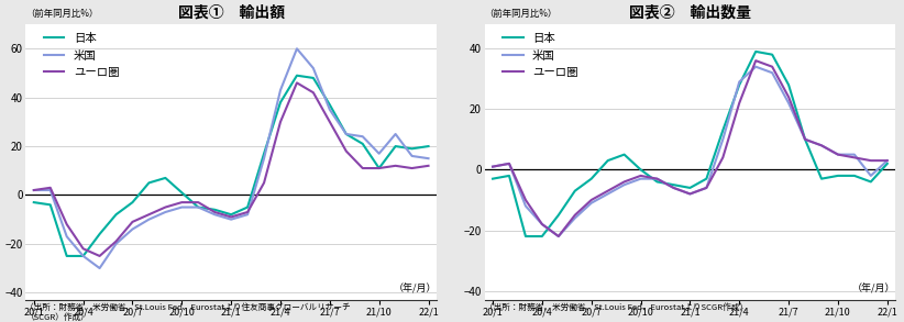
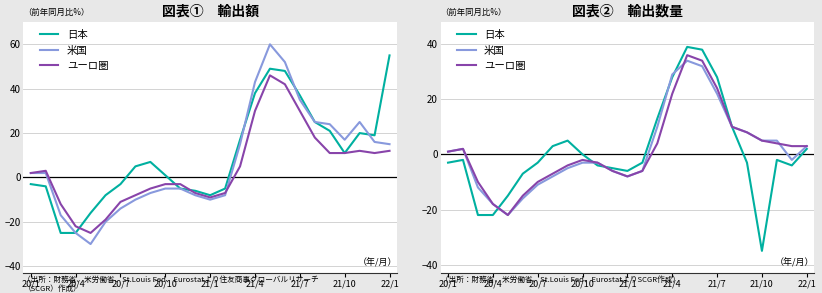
図表① 輸出額/日本/22/1: 20 -> 55
図表② 輸出数量/日本/21/10: -2 -> -35
